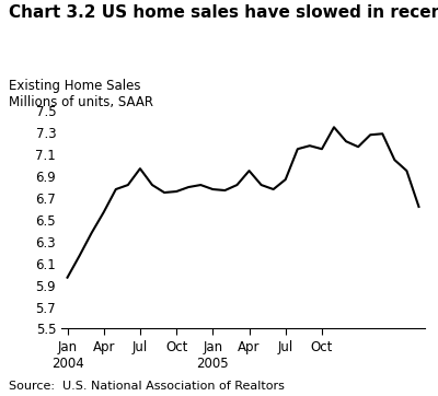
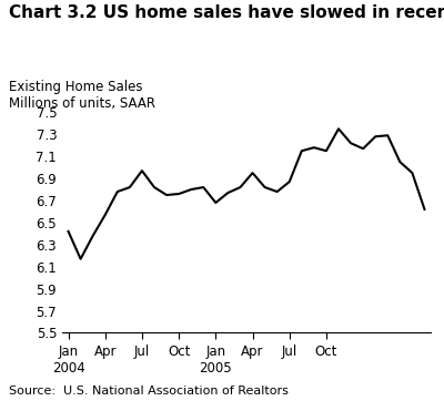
Jan 2004: 5.97 -> 6.42
Jan 2005: 6.78 -> 6.68
